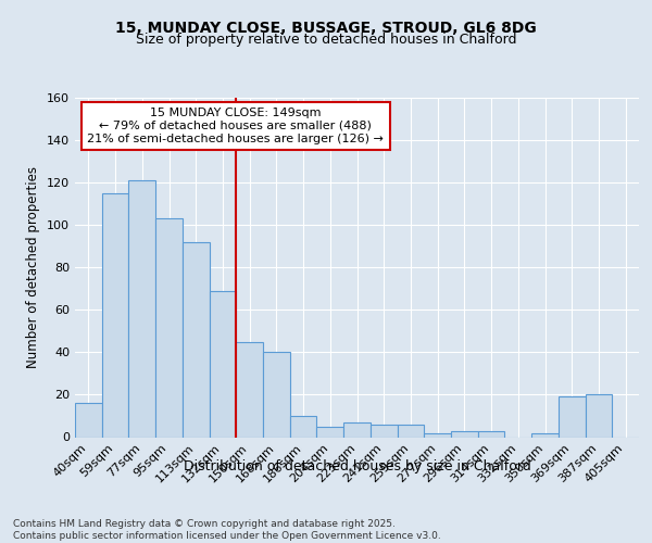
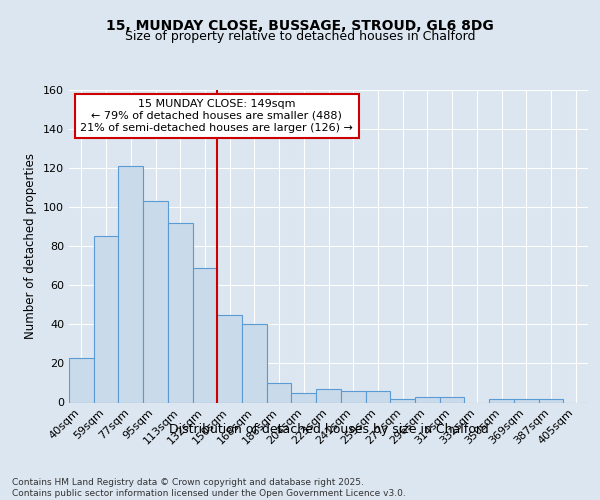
40sqm: 16 -> 23
59sqm: 115 -> 85
369sqm: 19 -> 2
387sqm: 20 -> 2
